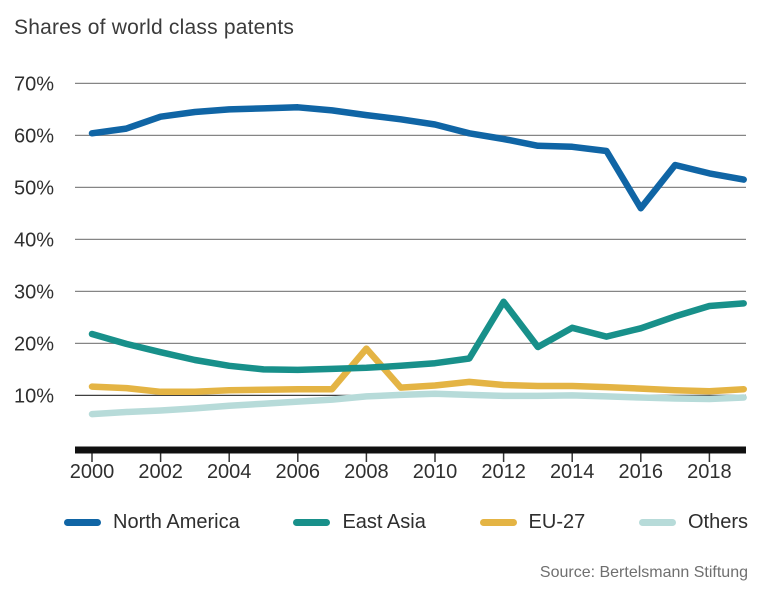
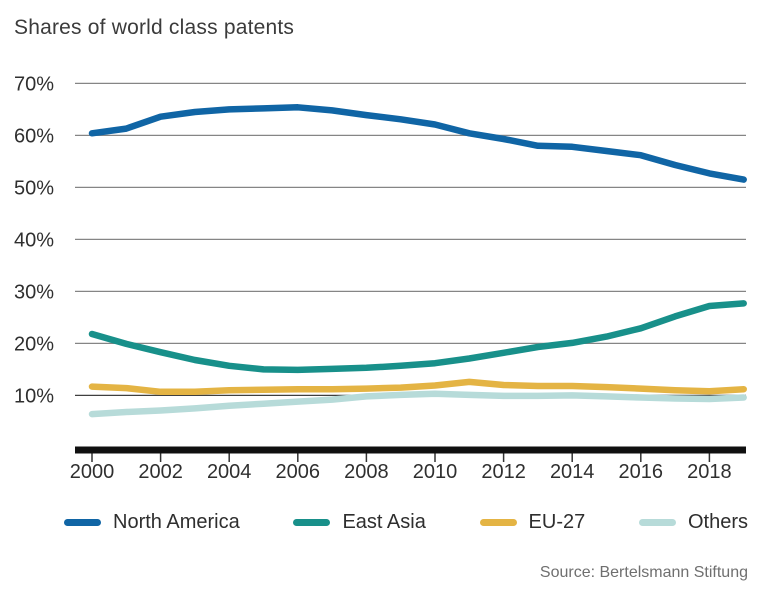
EU-27/2008: 19% -> 11%
East Asia/2012: 28% -> 18%
East Asia/2014: 23% -> 20%
North America/2016: 46% -> 56%
